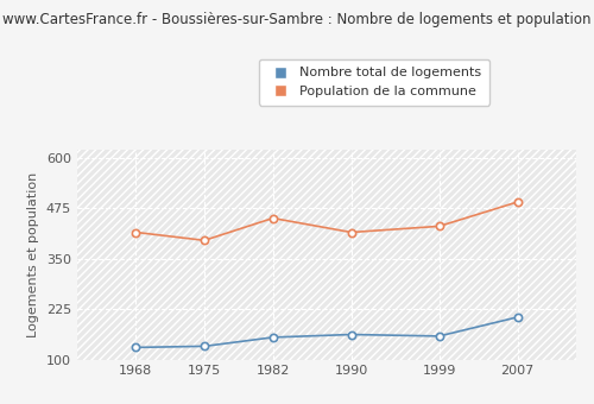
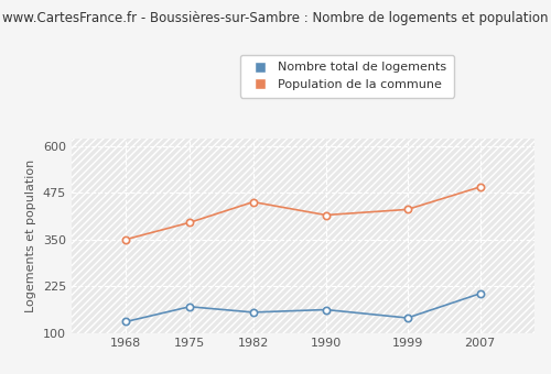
Population de la commune/1968: 415 -> 350
Nombre total de logements/1975: 133 -> 170
Nombre total de logements/1999: 158 -> 140
